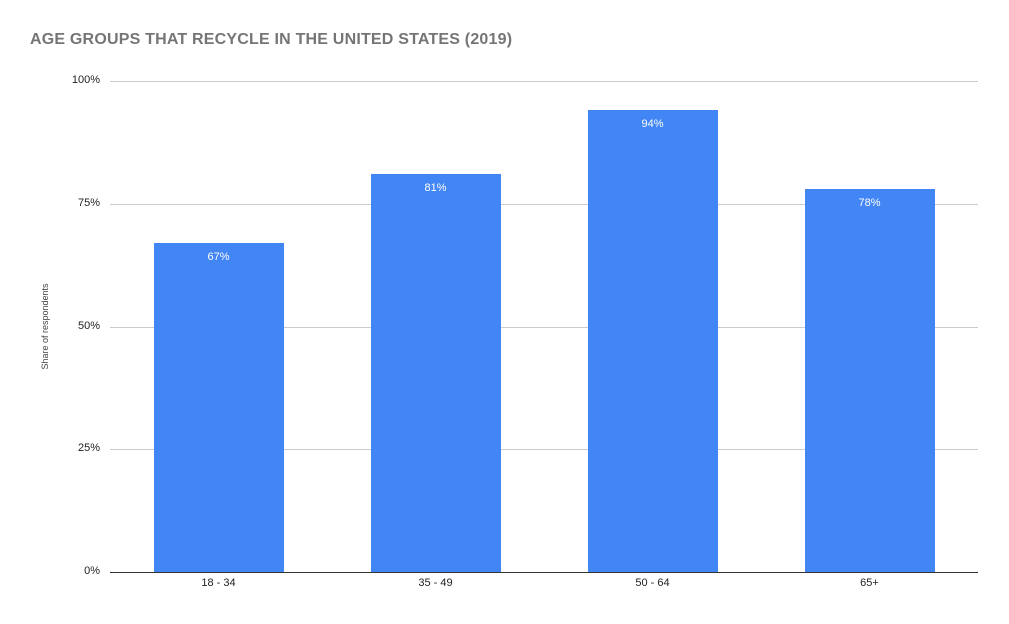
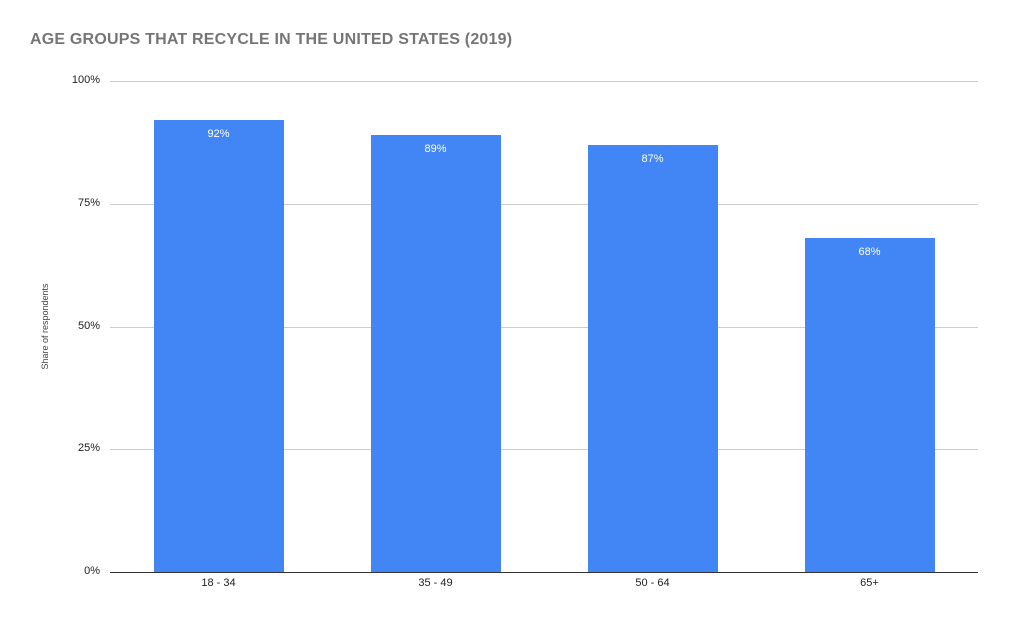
18 - 34: 67% -> 92%
35 - 49: 81% -> 89%
50 - 64: 94% -> 87%
65+: 78% -> 68%
